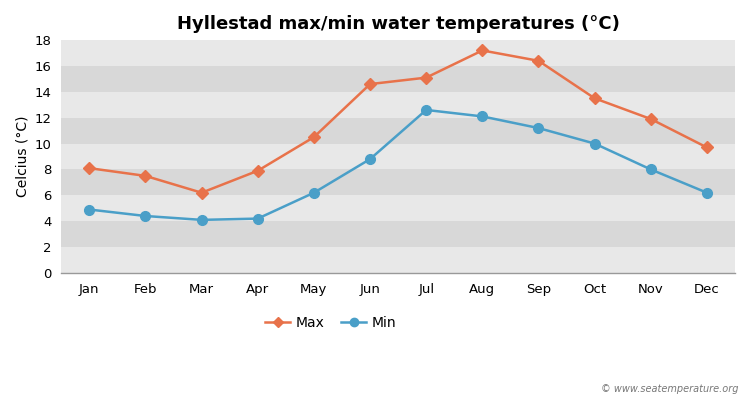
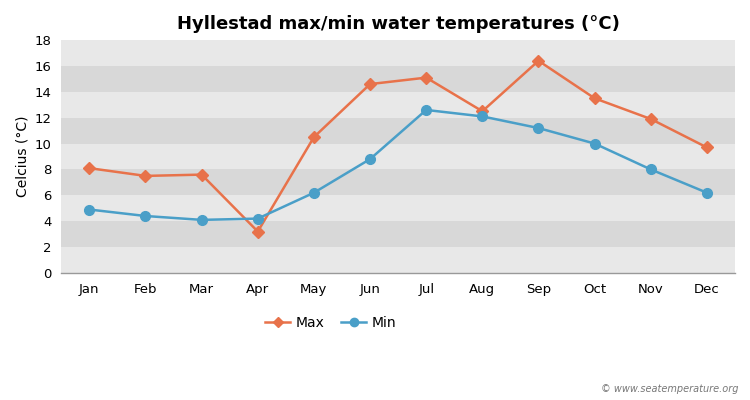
Max/Mar: 6.2 -> 7.6
Max/Apr: 7.9 -> 3.2
Max/Aug: 17.2 -> 12.5
